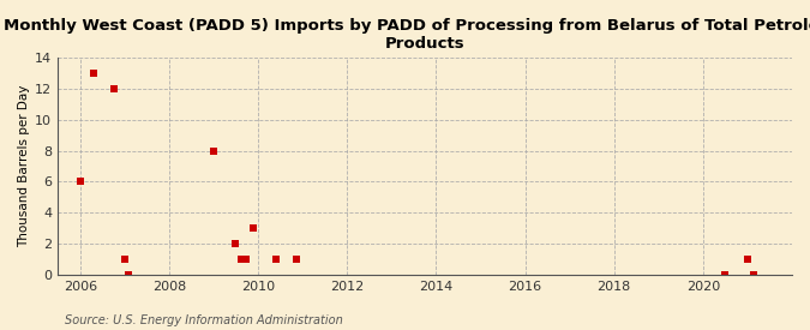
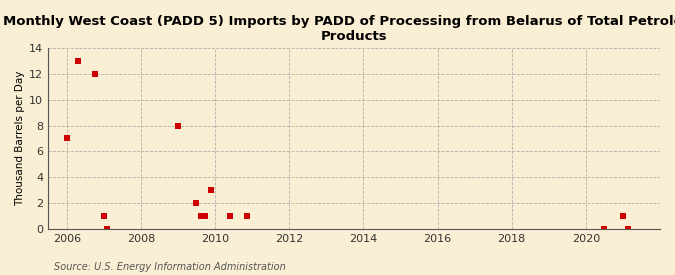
2006: 6 -> 7
